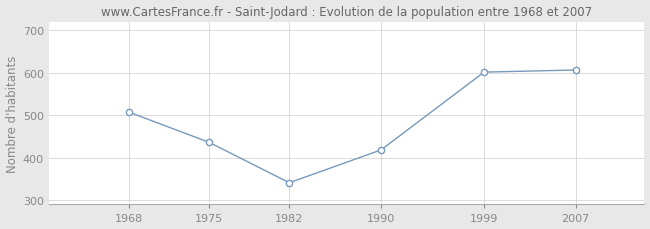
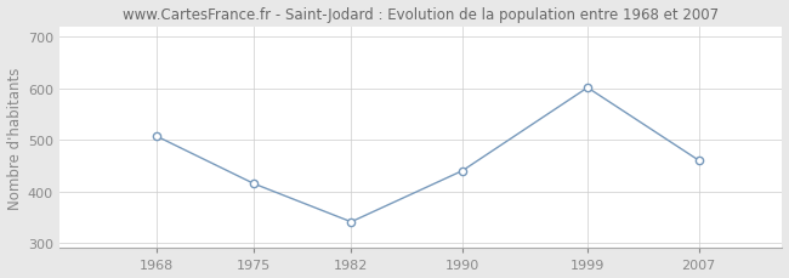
1975: 436 -> 415
1990: 418 -> 440
2007: 606 -> 460
